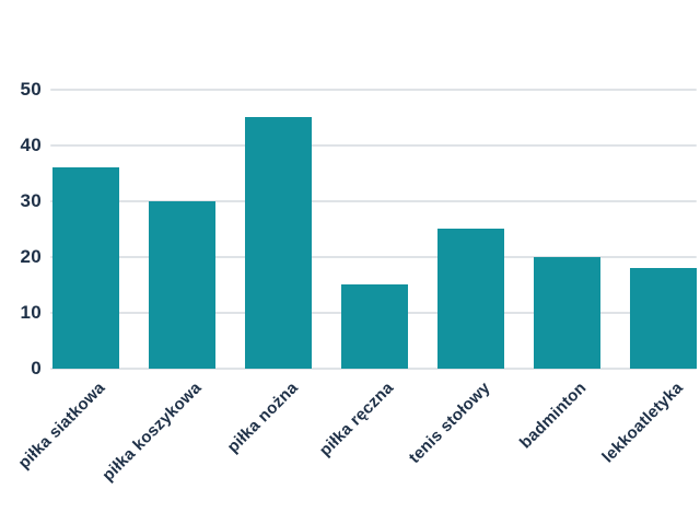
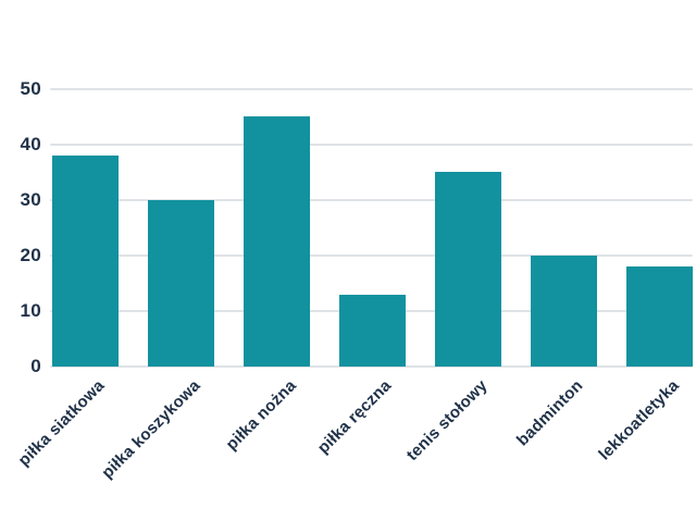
piłka siatkowa: 36 -> 38
piłka ręczna: 15 -> 13
tenis stołowy: 25 -> 35
